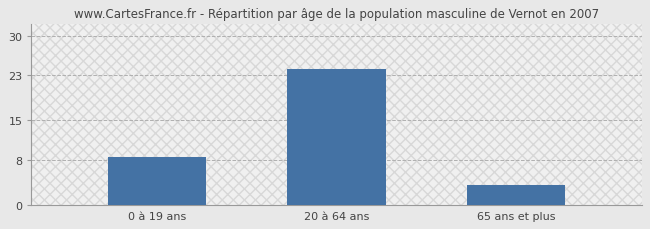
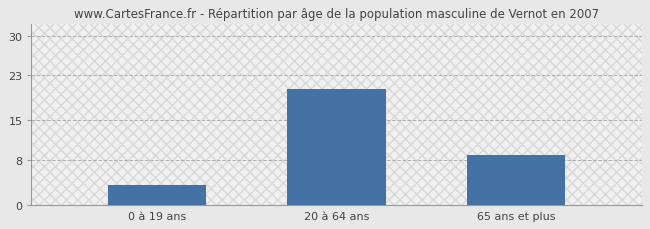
0 à 19 ans: 8.5 -> 3.6
20 à 64 ans: 24.0 -> 20.6
65 ans et plus: 3.5 -> 8.8
